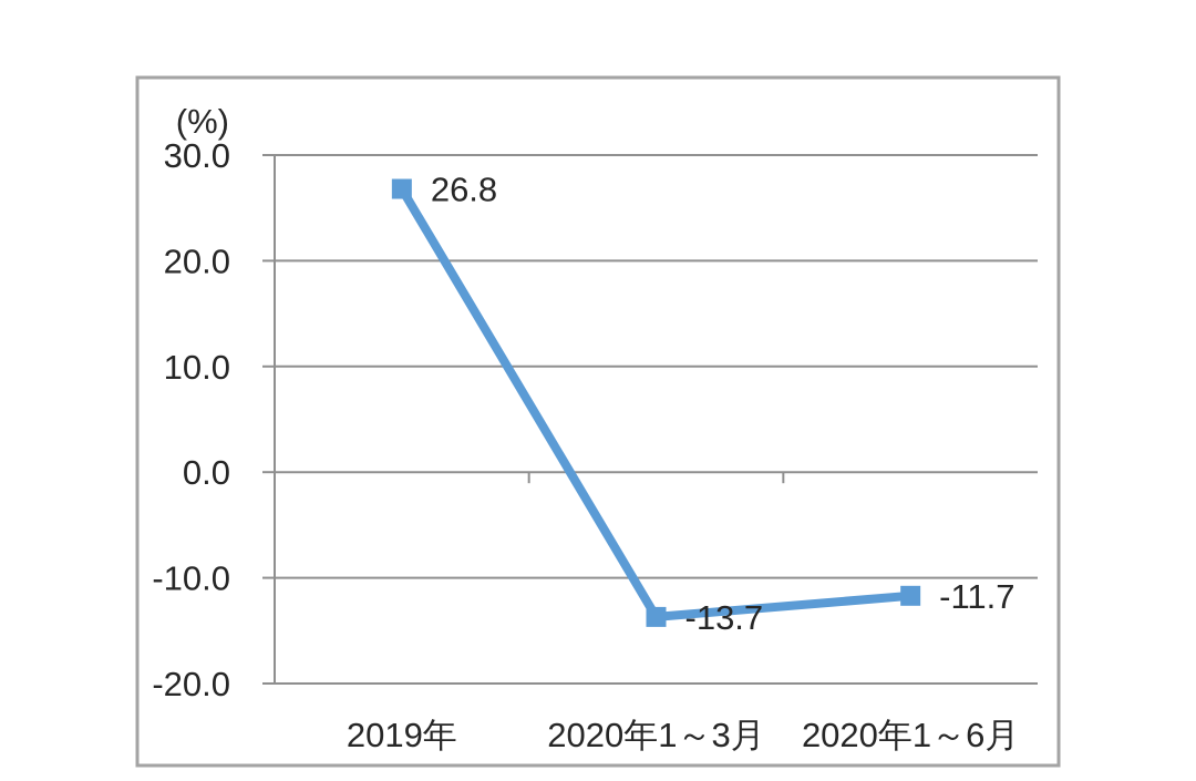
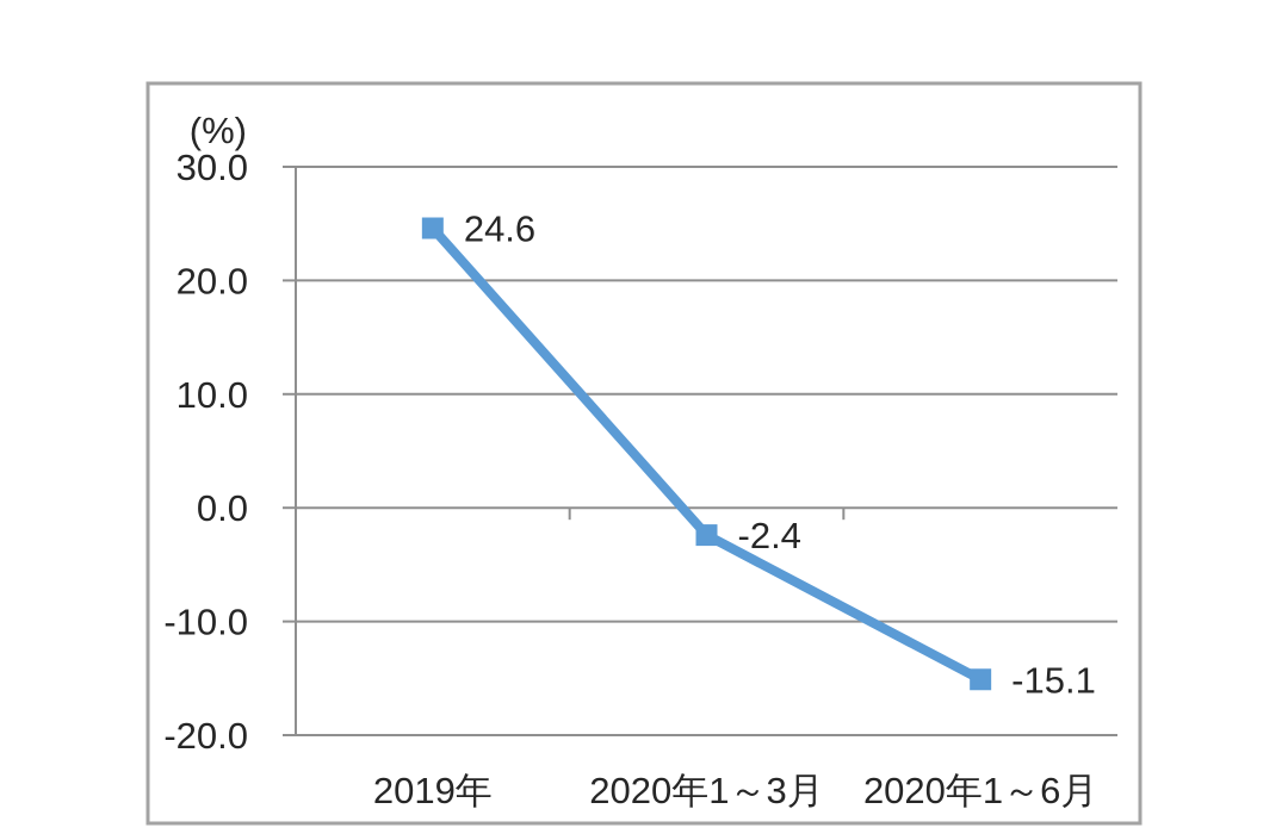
2019年: 26.8 -> 24.6
2020年1～3月: -13.7 -> -2.4
2020年1～6月: -11.7 -> -15.1
